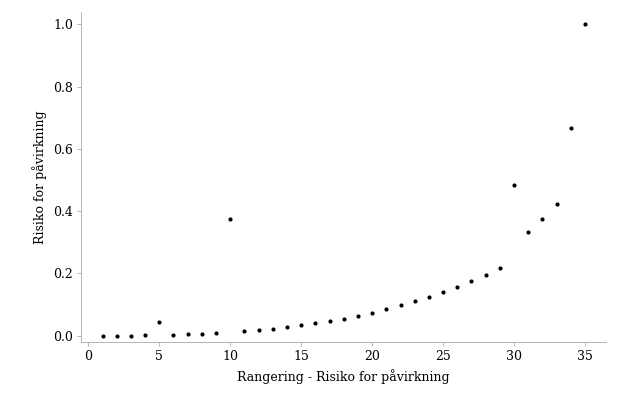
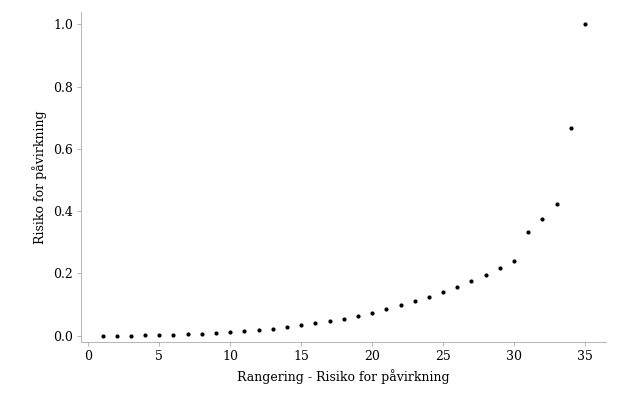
5: 0.045 -> 0.002
10: 0.375 -> 0.011
30: 0.485 -> 0.238
